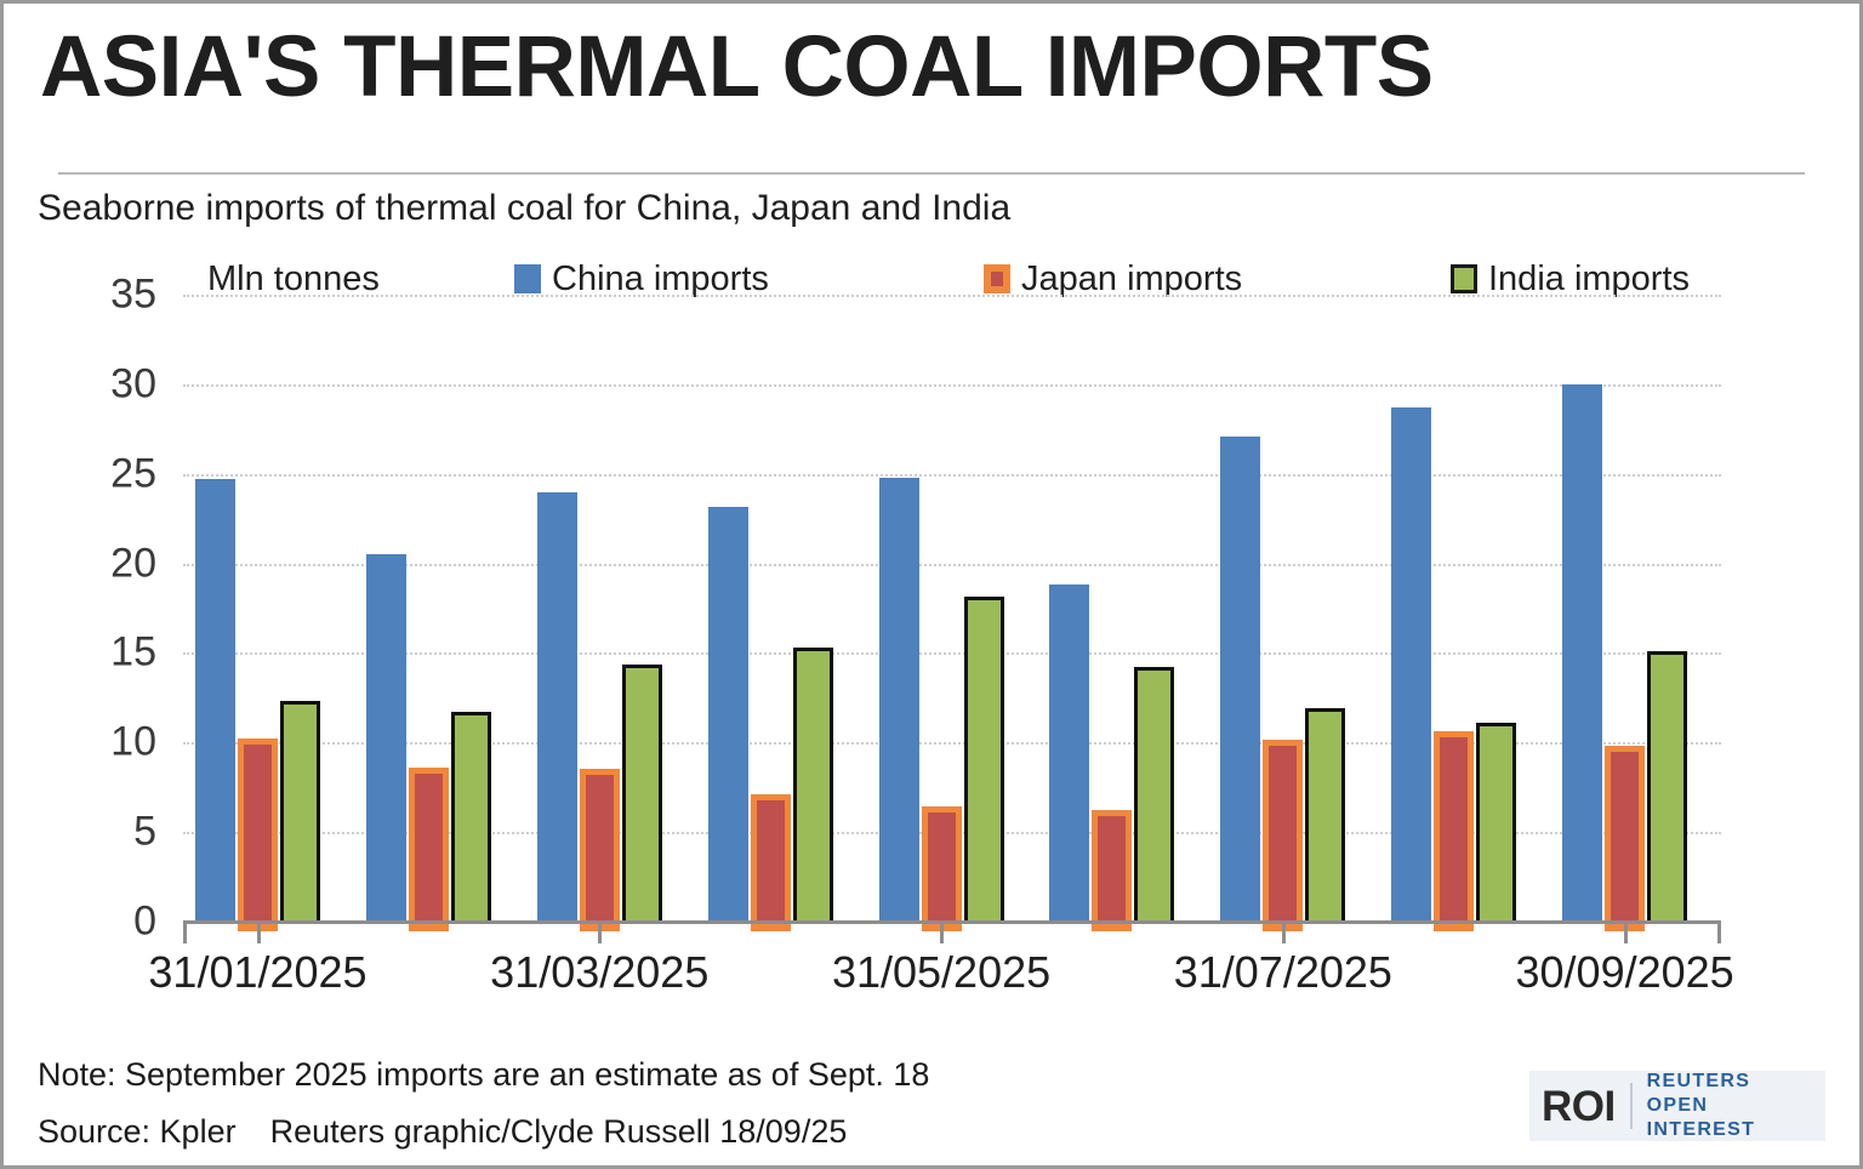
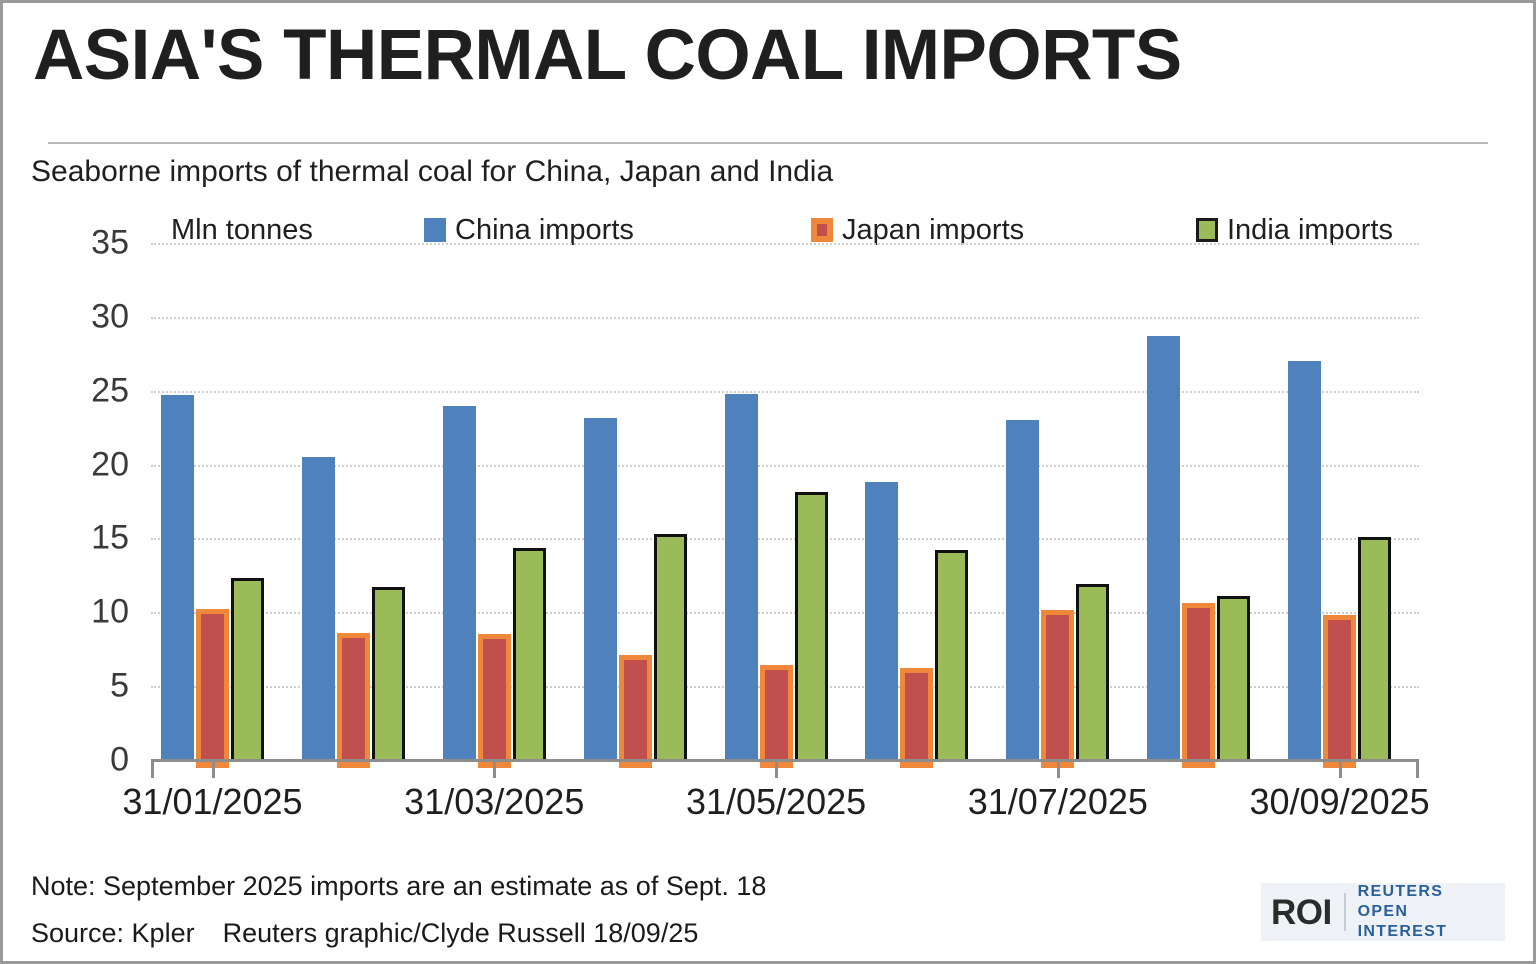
China imports/31/07/2025: 27.1 -> 23.0
China imports/30/09/2025: 30.0 -> 27.0
